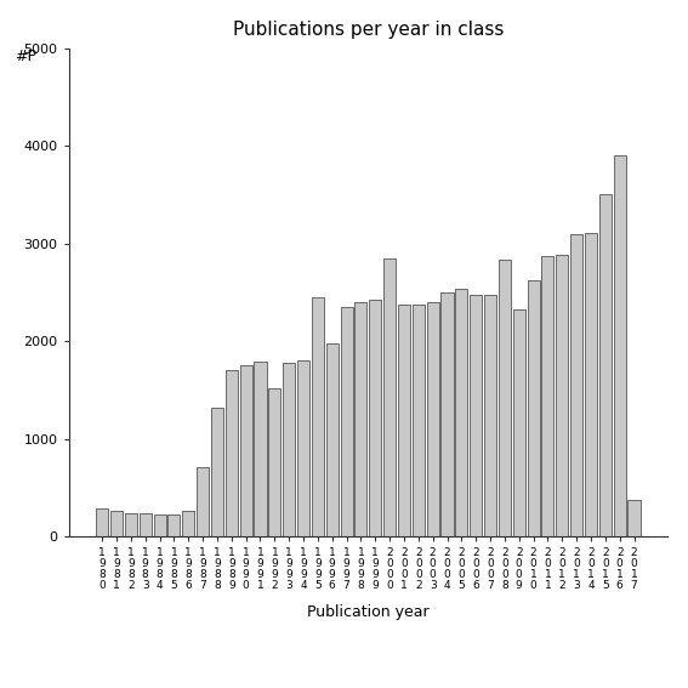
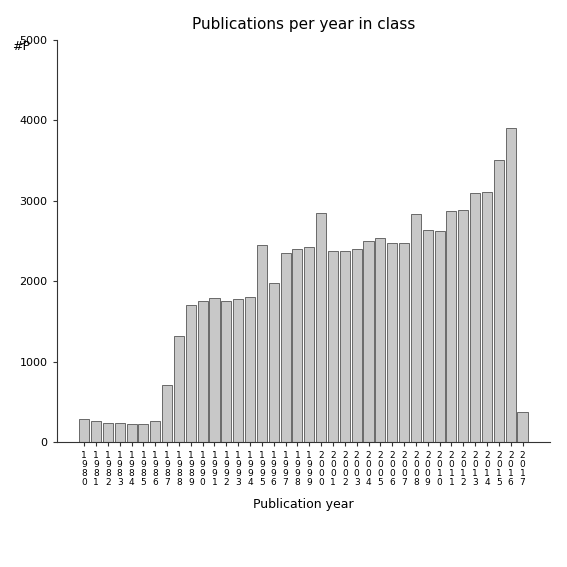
1 9 9 2: 1520 -> 1750
2 0 0 9: 2320 -> 2640
